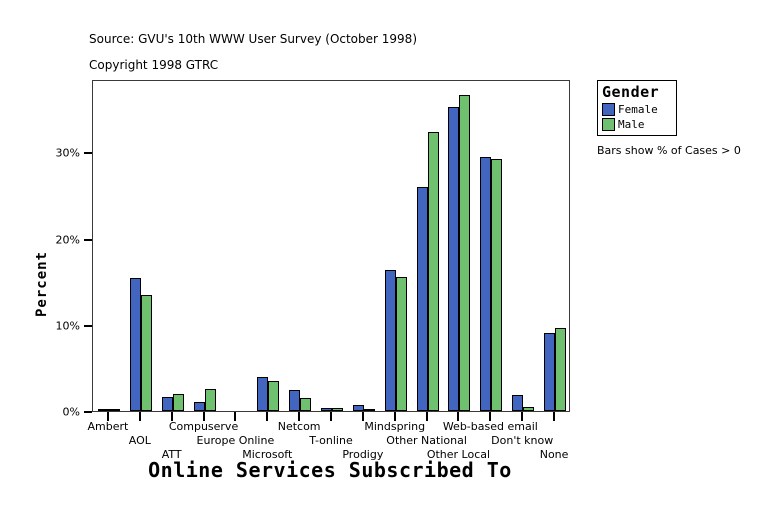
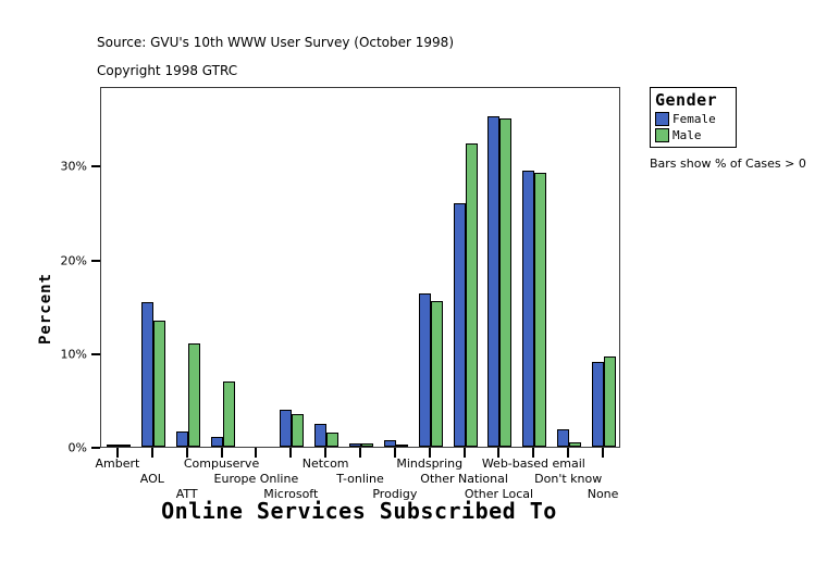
Male/ATT: 2% -> 11%
Male/Compuserve: 3% -> 7%
Male/Other Local: 37% -> 35%
